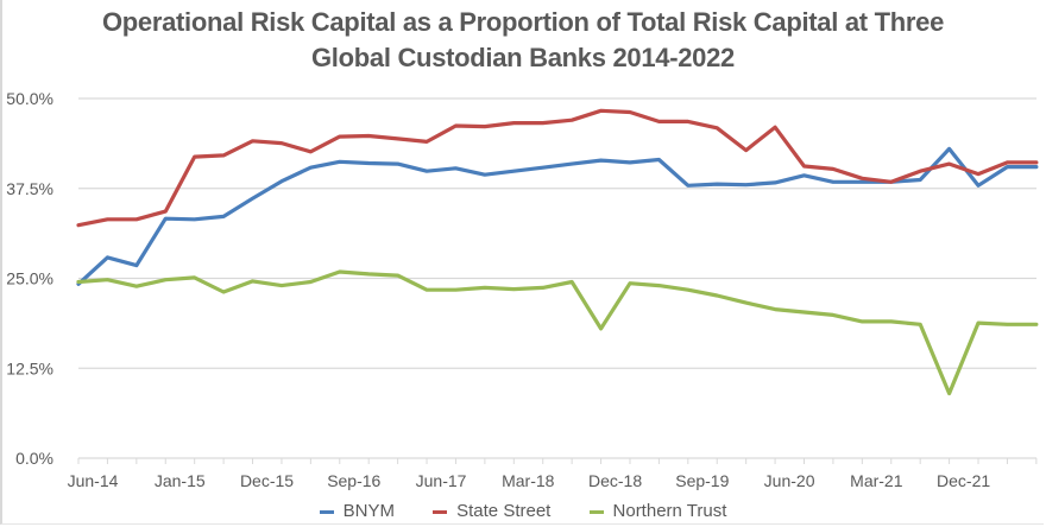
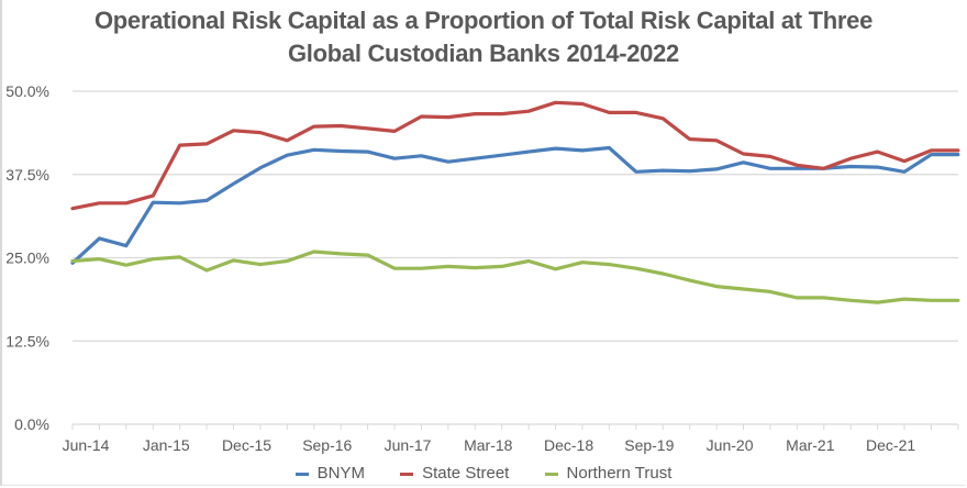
Northern Trust/Dec-18: 18% -> 23%
State Street/Jun-20: 46% -> 43%
BNYM/Dec-21: 43% -> 39%
Northern Trust/Dec-21: 9% -> 18%
